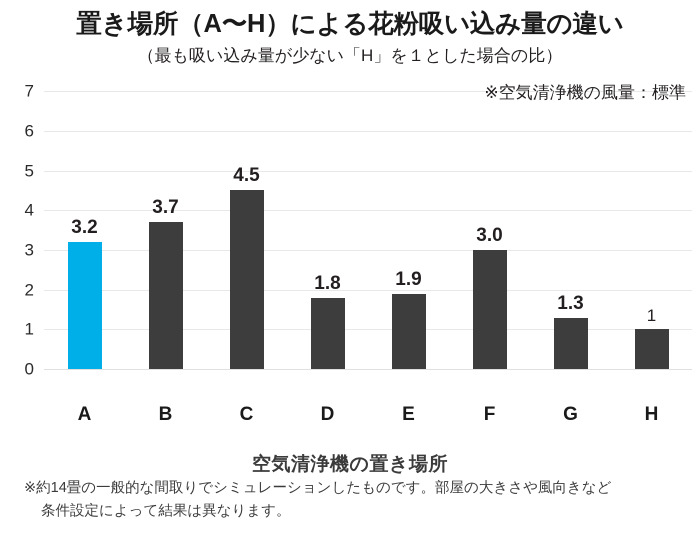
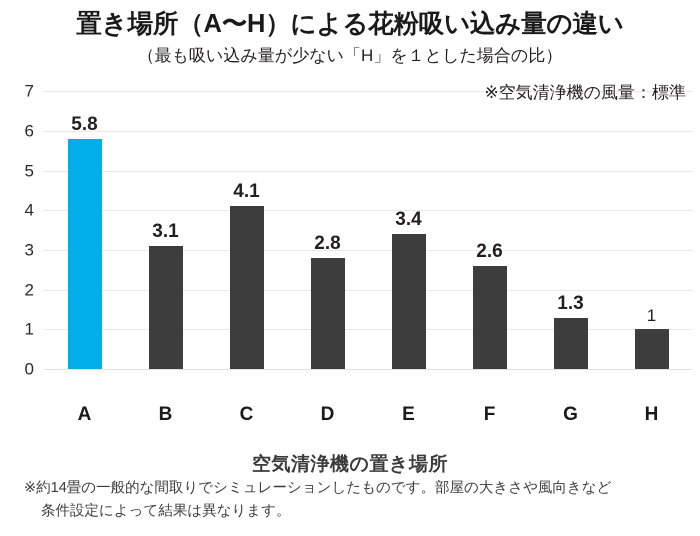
A: 3.2 -> 5.8
B: 3.7 -> 3.1
C: 4.5 -> 4.1
D: 1.8 -> 2.8
E: 1.9 -> 3.4
F: 3.0 -> 2.6
